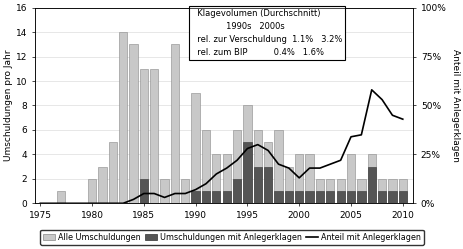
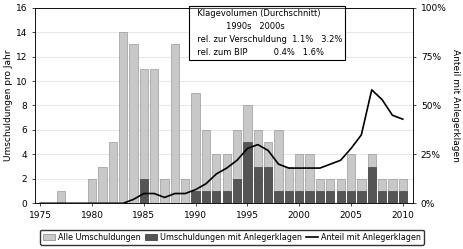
Anteil mit Anlegerklagen/2000: 13% -> 18%
Anteil mit Anlegerklagen/2005: 34% -> 28%
